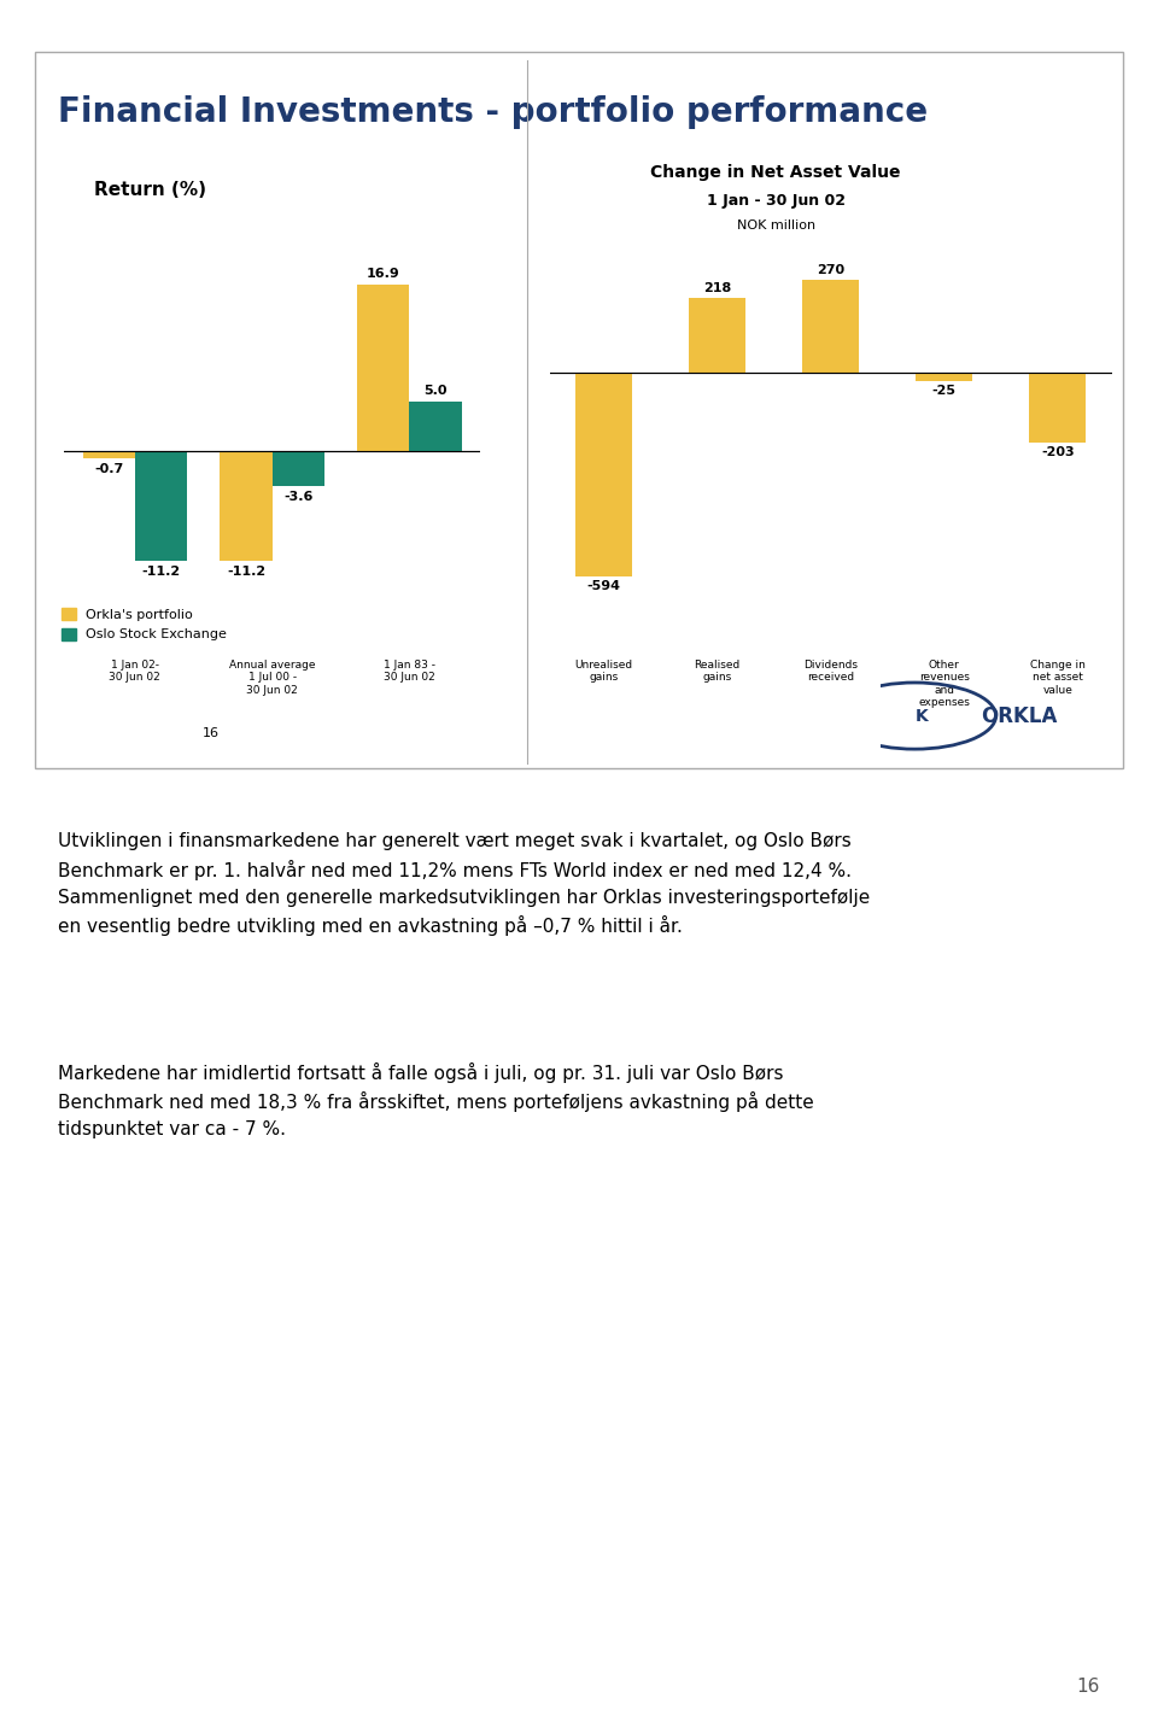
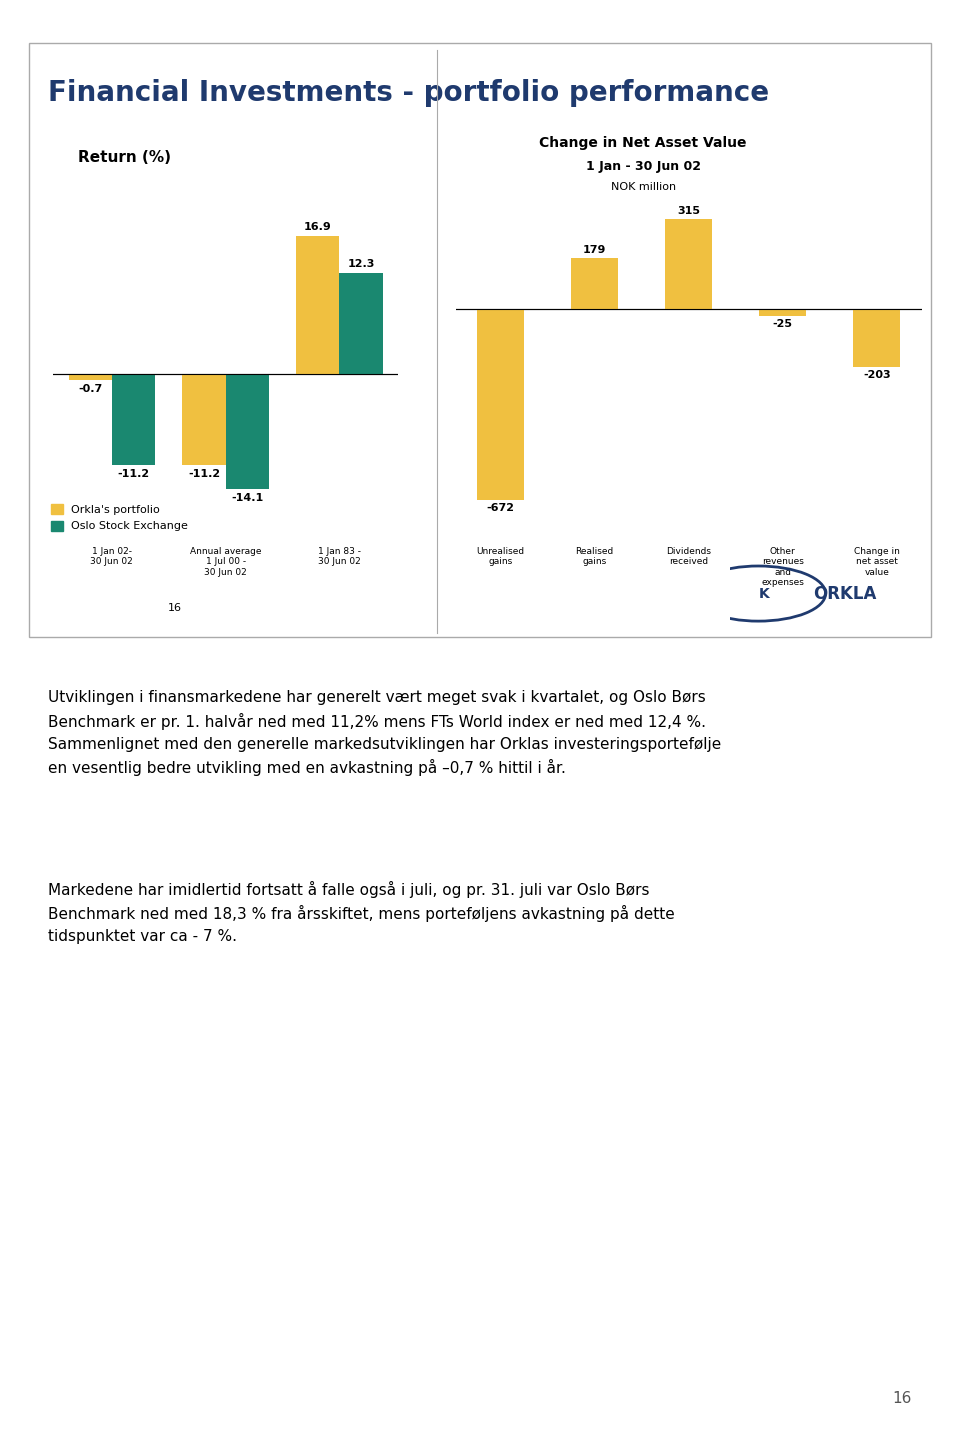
Oslo Stock Exchange/Annual average 1 Jul 00 - 30 Jun 02: -3.6 -> -14.1
Oslo Stock Exchange/1 Jan 83 - 30 Jun 02: 5.0 -> 12.3
Unrealised gains: -594 -> -672
Realised gains: 218 -> 179
Dividends received: 270 -> 315
